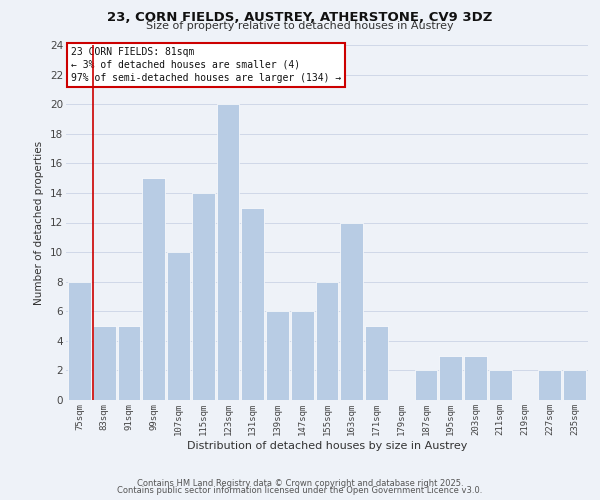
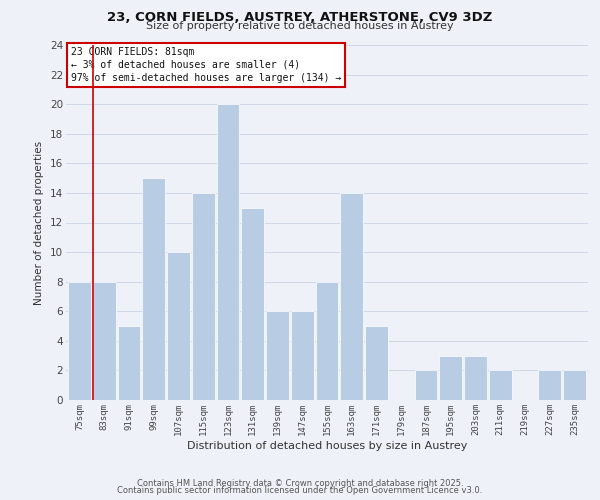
83sqm: 5 -> 8
163sqm: 12 -> 14
